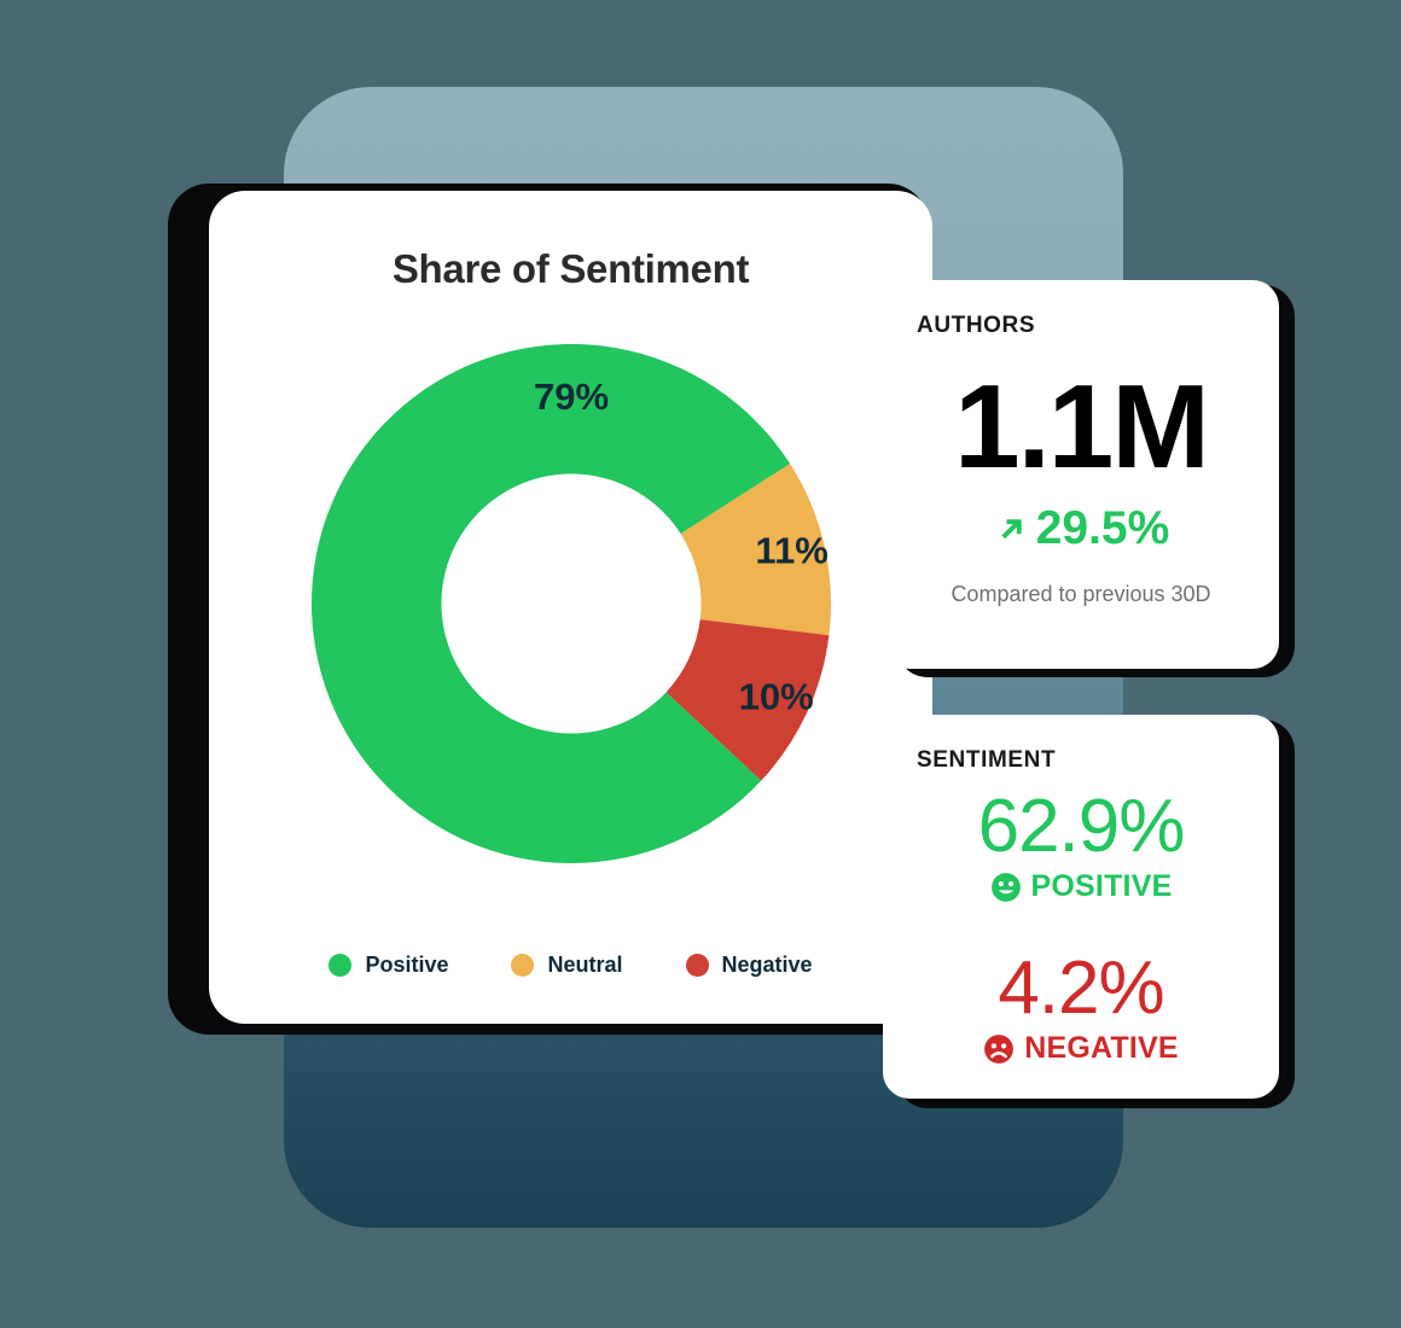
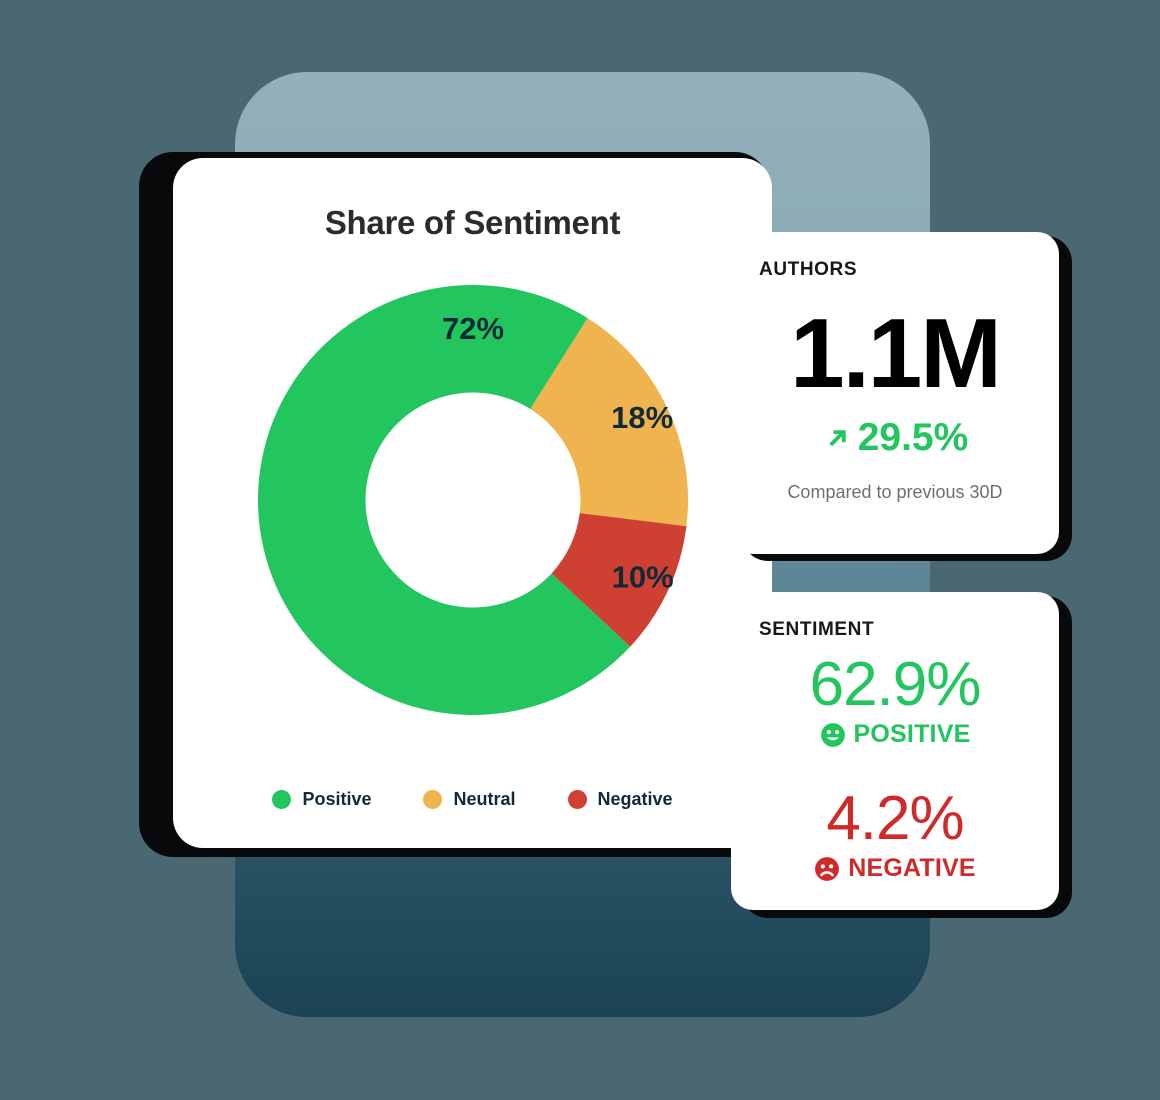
Positive: 79% -> 72%
Neutral: 11% -> 18%
